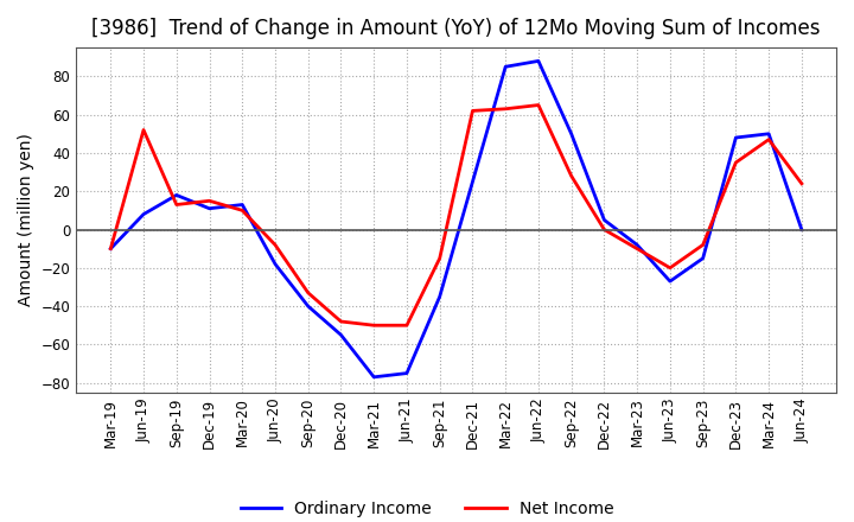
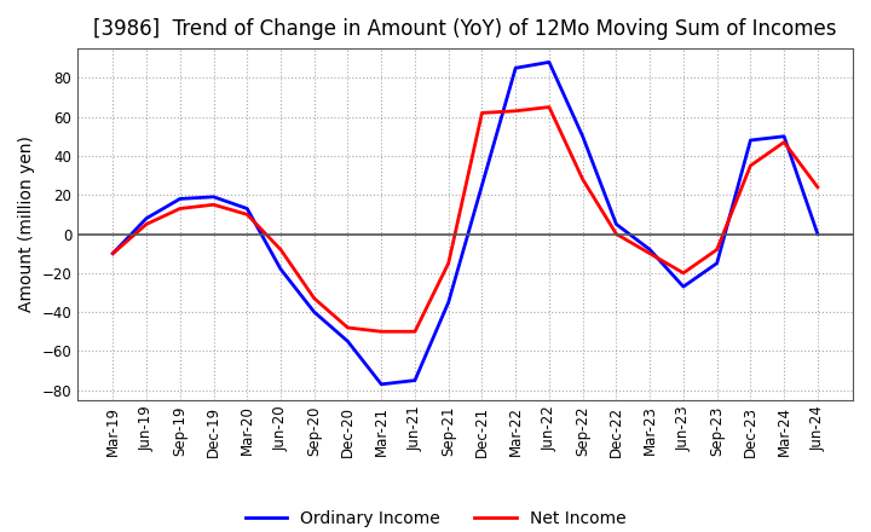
Net Income/Jun-19: 52 -> 5
Ordinary Income/Dec-19: 11 -> 19
